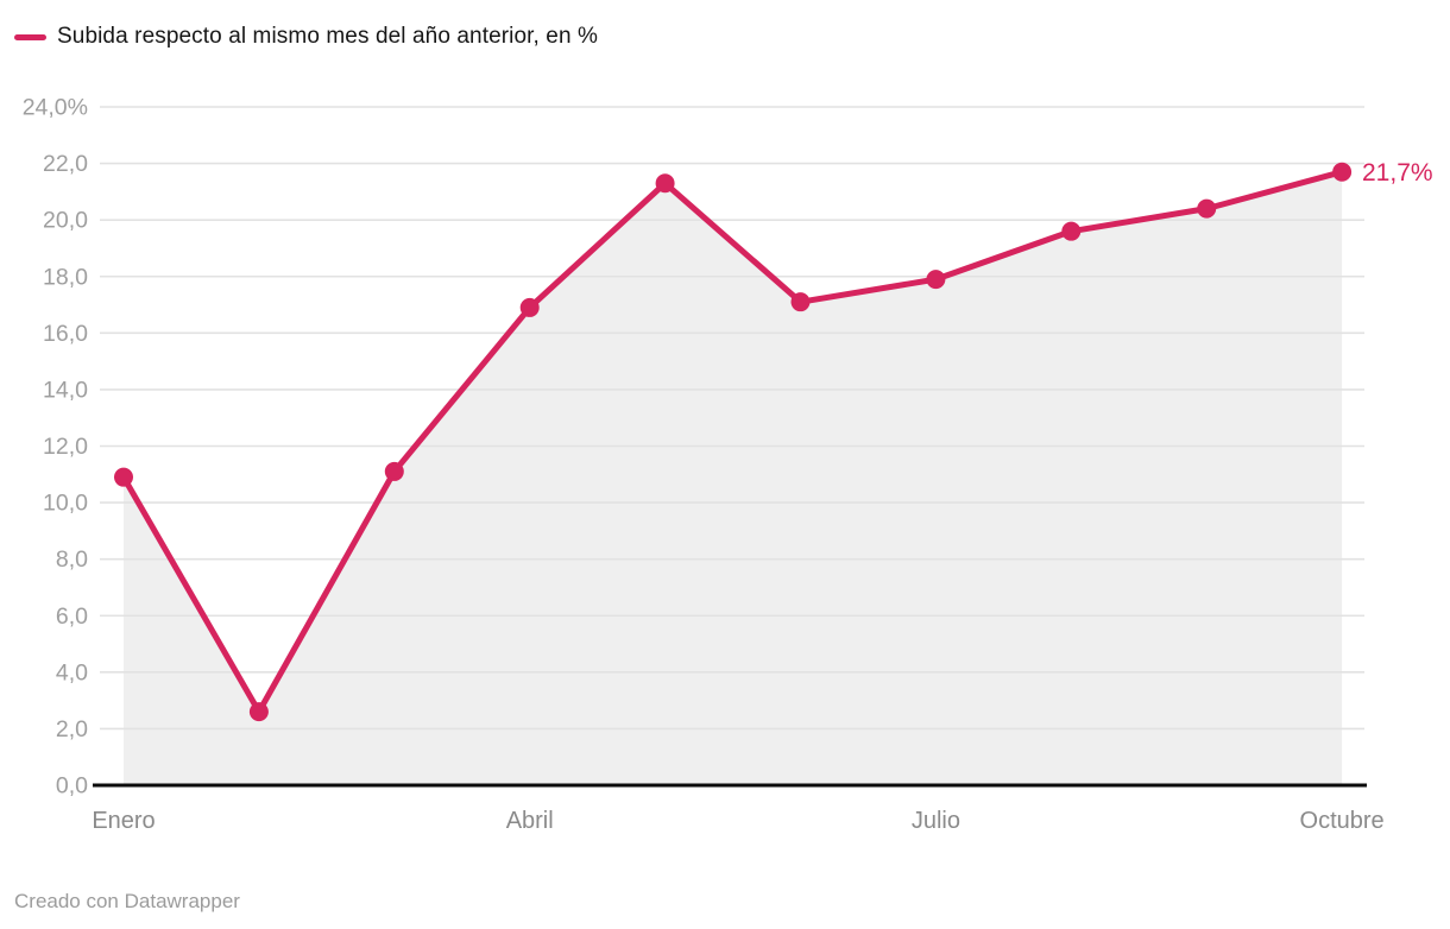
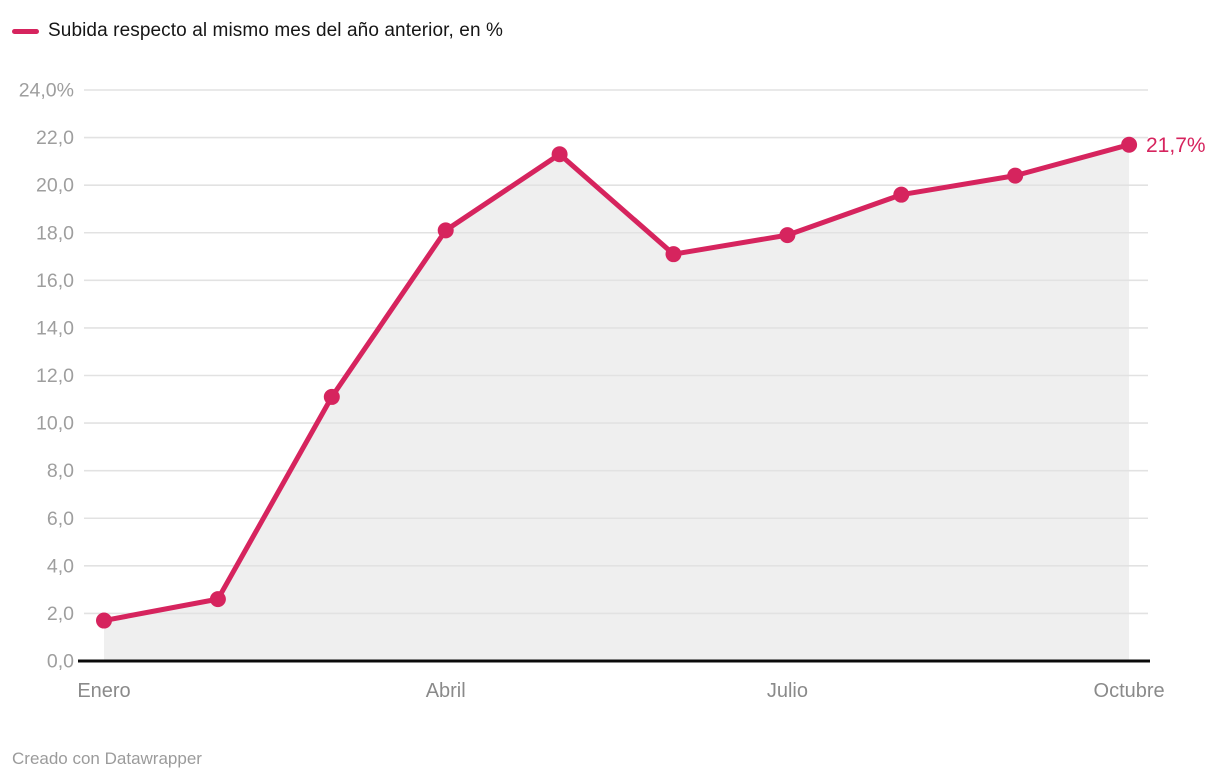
Enero: 10,9% -> 1,7%
Abril: 16,9% -> 18,1%
